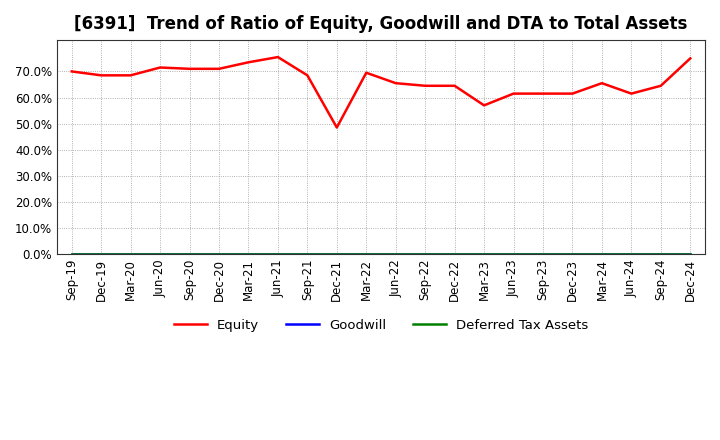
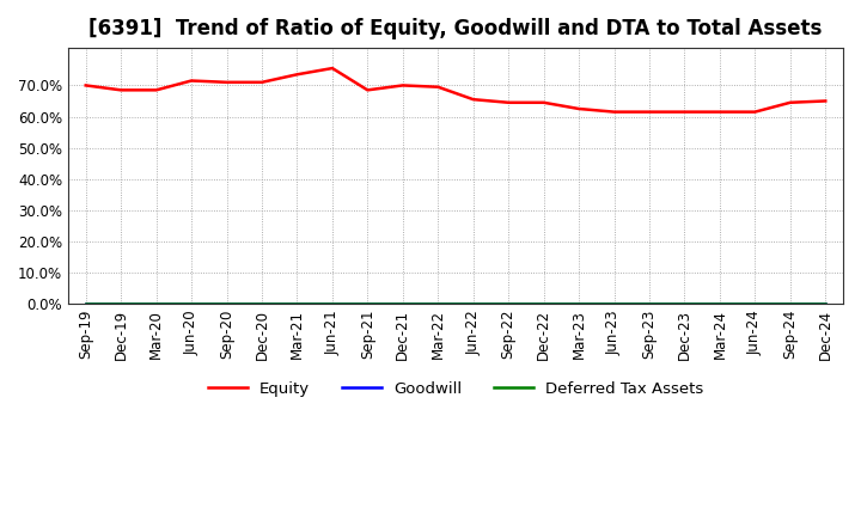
Equity/Dec-21: 48.5% -> 70.0%
Equity/Mar-23: 57.0% -> 62.5%
Equity/Mar-24: 65.5% -> 61.5%
Equity/Dec-24: 75.0% -> 65.0%
